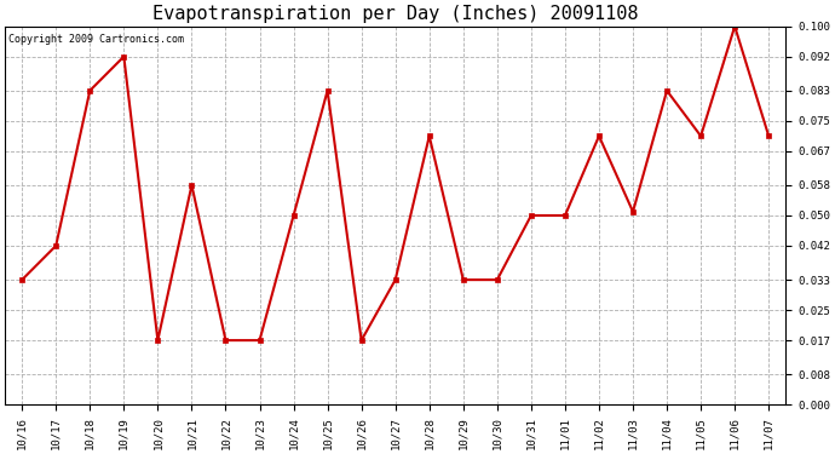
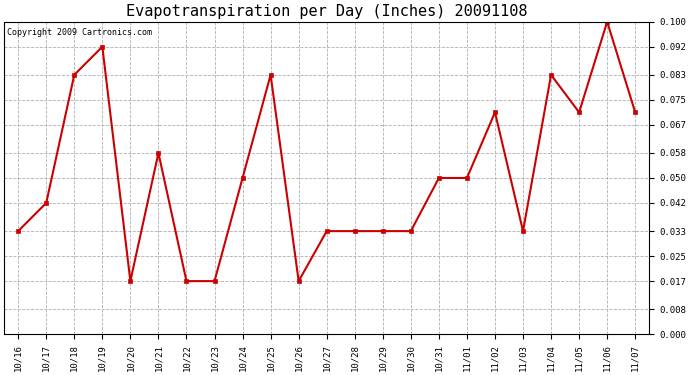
10/28: 0.071 -> 0.033
11/03: 0.051 -> 0.033
